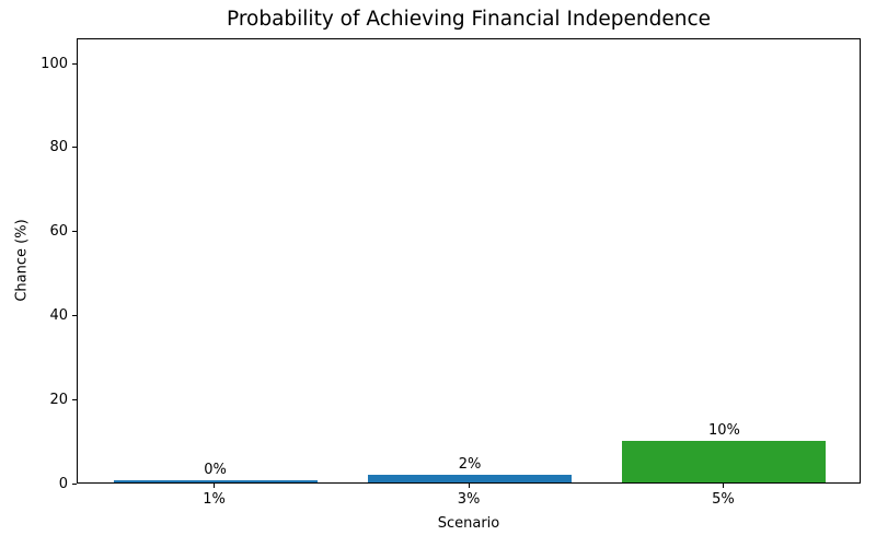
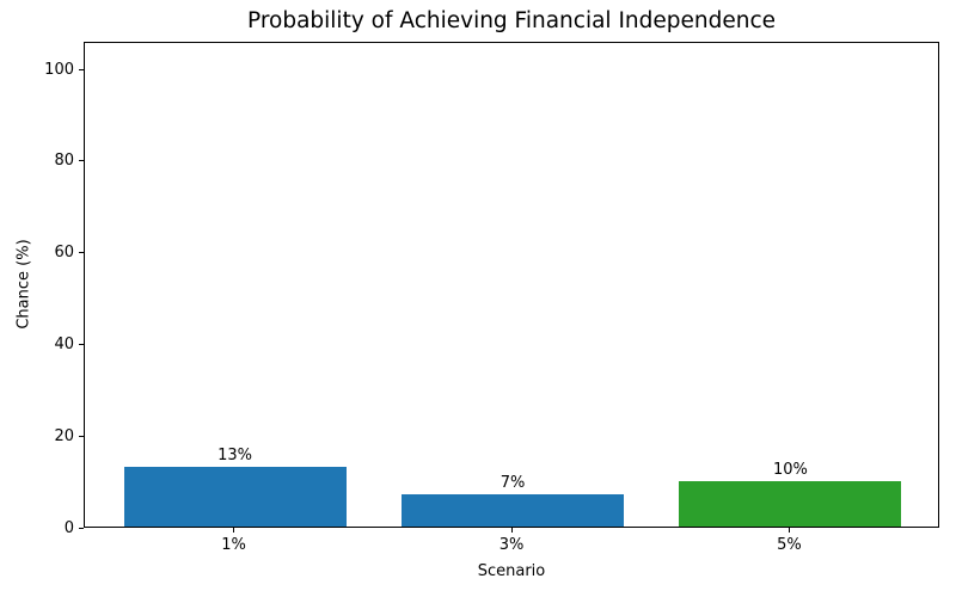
1%: 0% -> 13%
3%: 2% -> 7%
